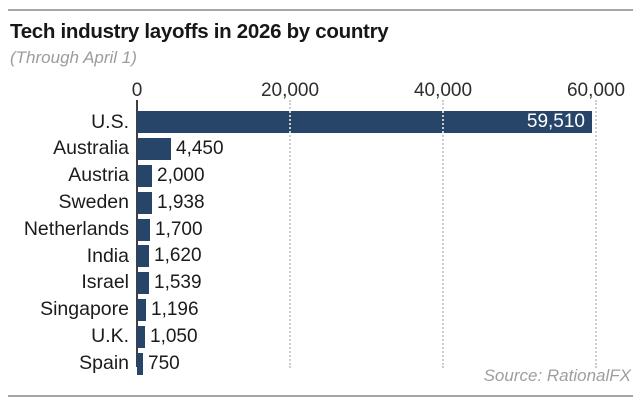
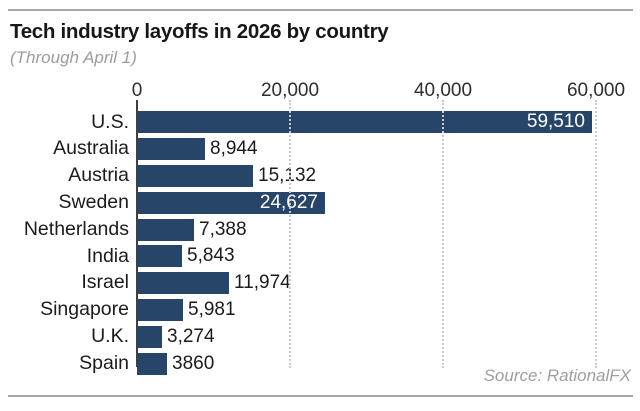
Australia: 4,450 -> 8,944
Austria: 2,000 -> 15,132
Sweden: 1,938 -> 24,627
Netherlands: 1,700 -> 7,388
India: 1,620 -> 5,843
Israel: 1,539 -> 11,974
Singapore: 1,196 -> 5,981
U.K.: 1,050 -> 3,274
Spain: 750 -> 3860
